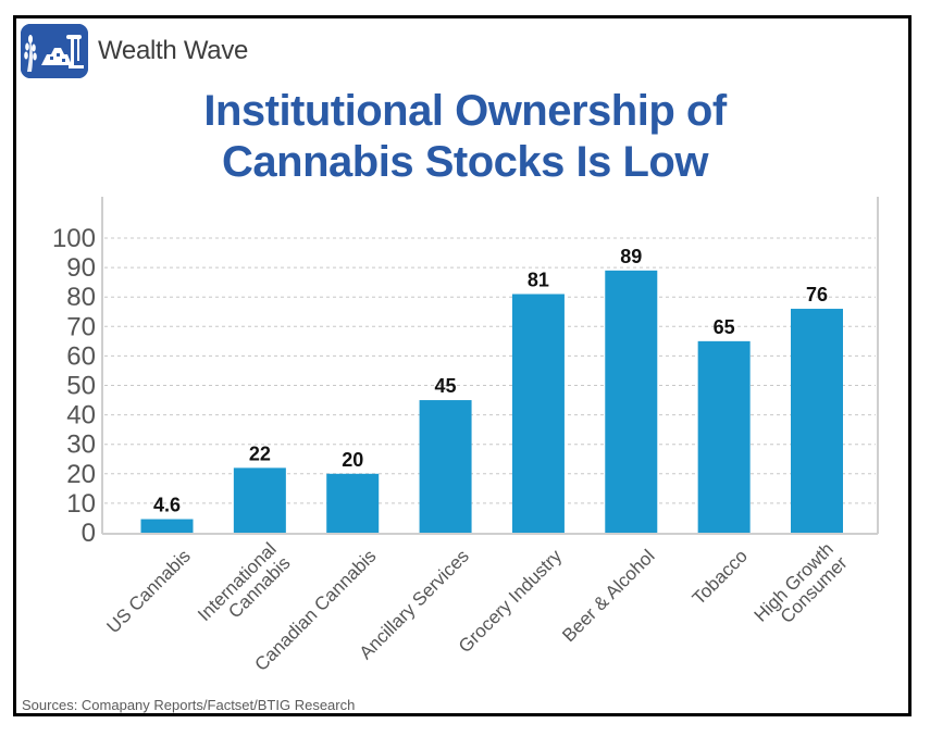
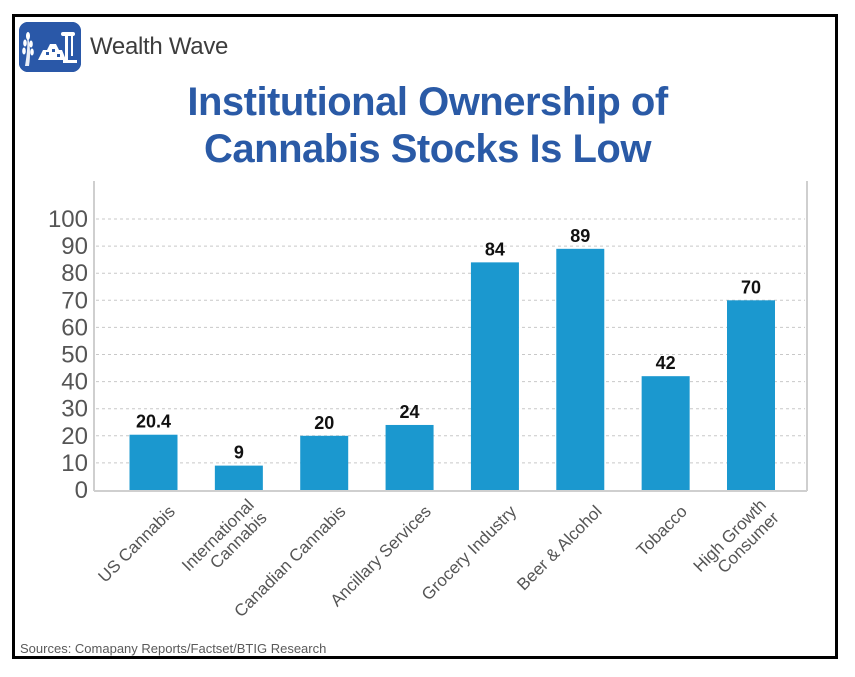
US Cannabis: 4.6 -> 20.4
International Cannabis: 22 -> 9
Ancillary Services: 45 -> 24
Grocery Industry: 81 -> 84
Tobacco: 65 -> 42
High Growth Consumer: 76 -> 70
